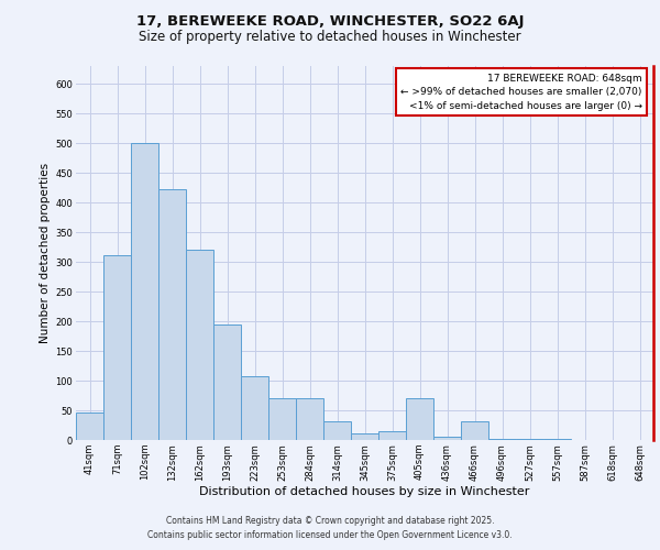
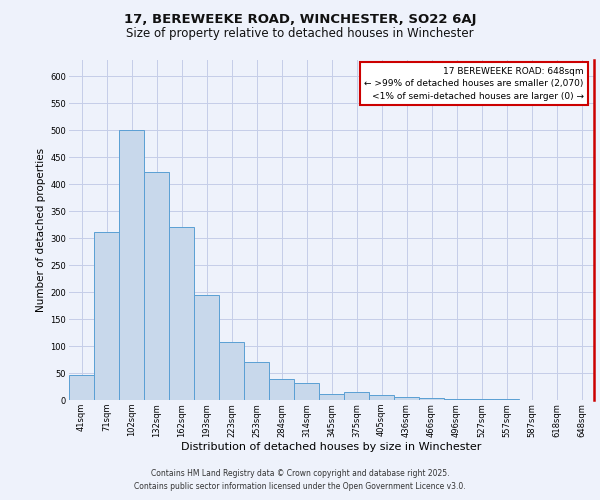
284sqm: 70 -> 38
405sqm: 70 -> 10
466sqm: 32 -> 3
